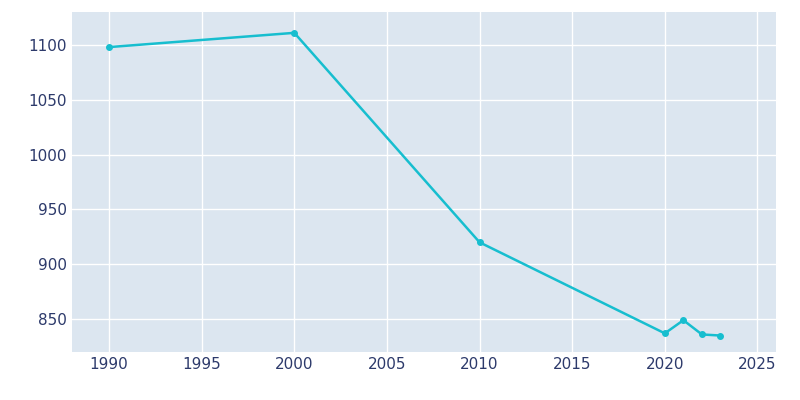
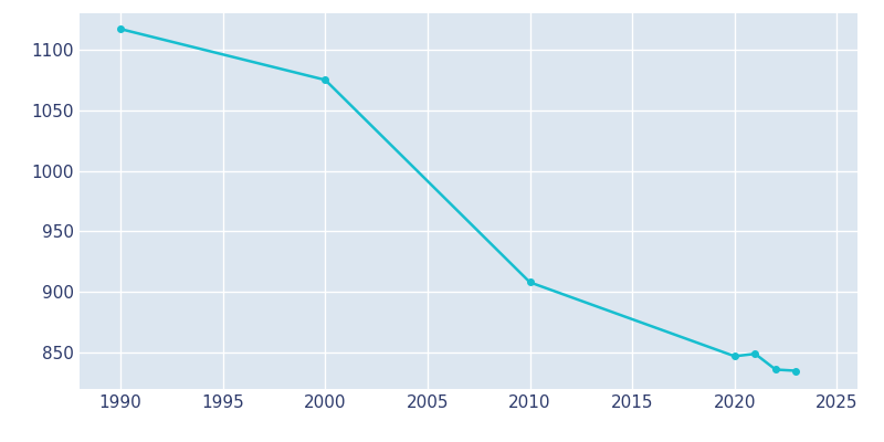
1990: 1098 -> 1117
2000: 1111 -> 1075
2010: 920 -> 908
2020: 837 -> 847
